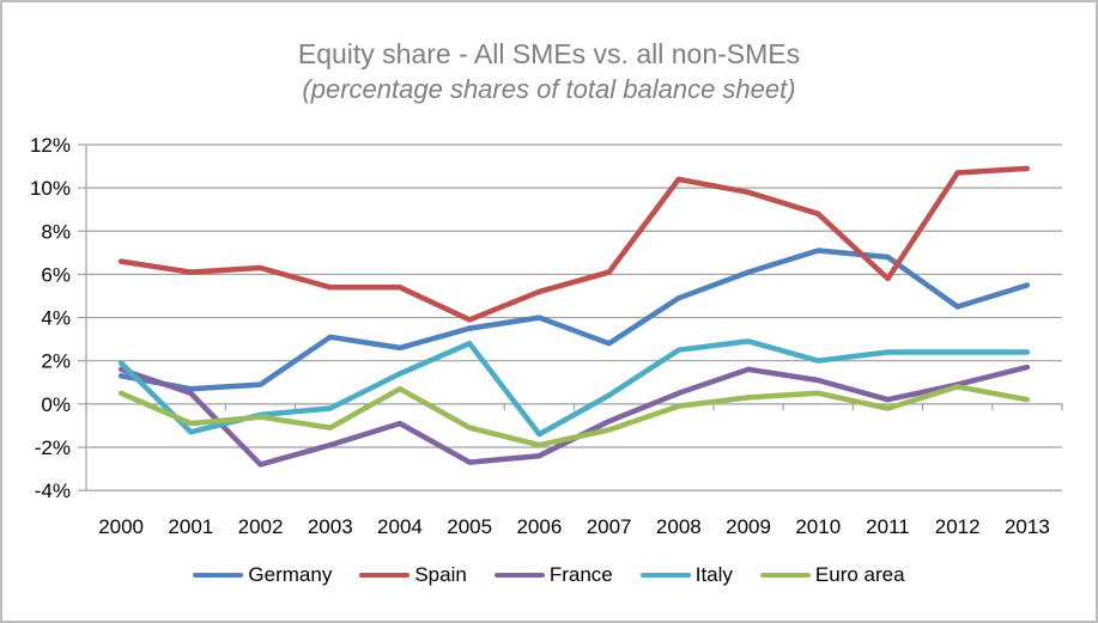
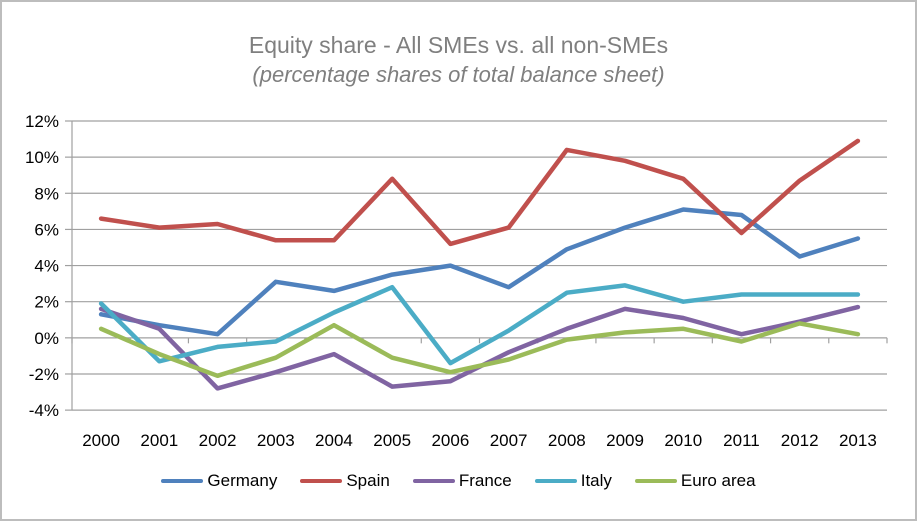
Germany/2002: 0.9% -> 0.2%
Euro area/2002: -0.6% -> -2.1%
Spain/2005: 3.9% -> 8.8%
Spain/2012: 10.7% -> 8.7%
